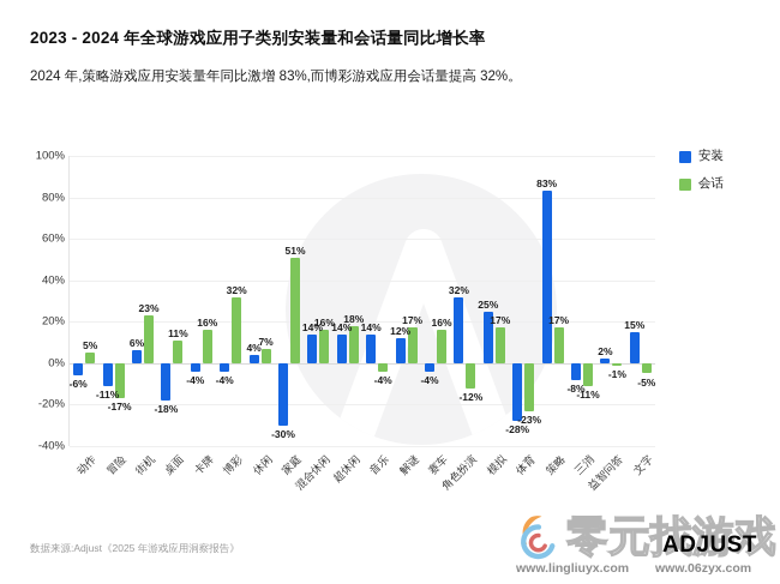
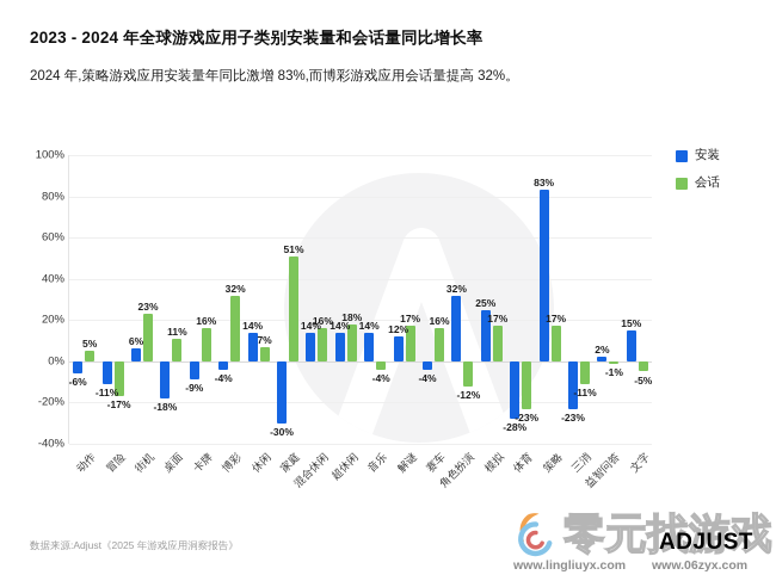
安装/卡牌: -4% -> -9%
安装/休闲: 4% -> 14%
安装/三消: -8% -> -23%
